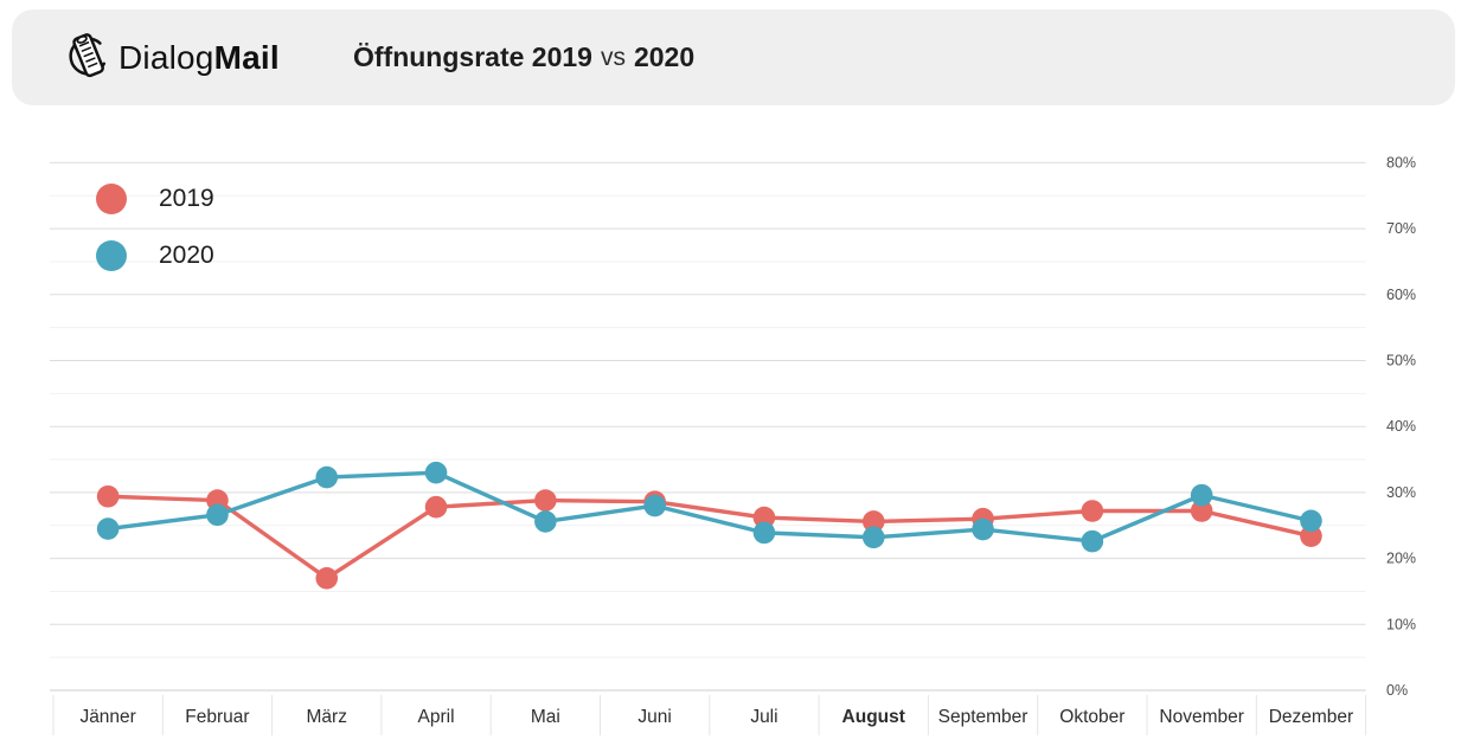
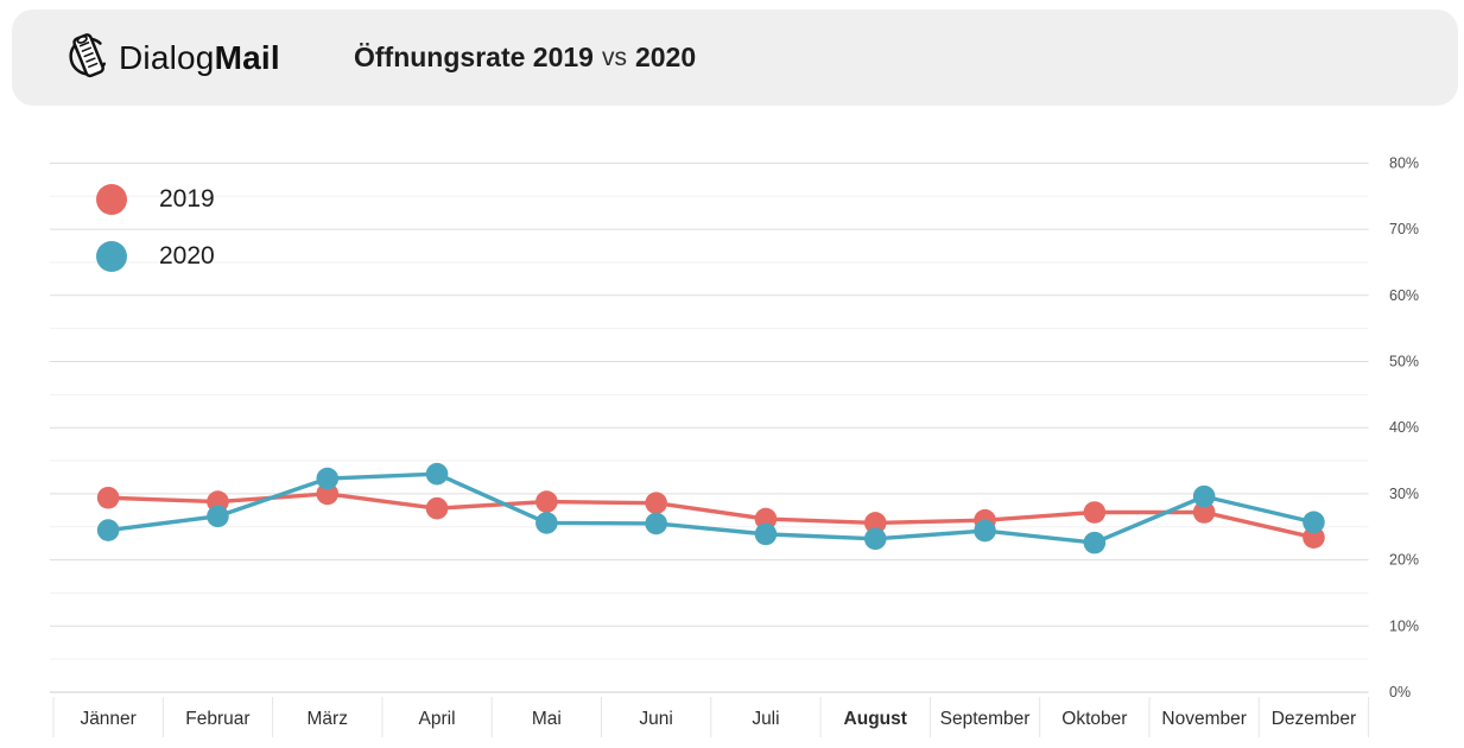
2019/März: 17% -> 30%
2020/Juni: 28% -> 26%
